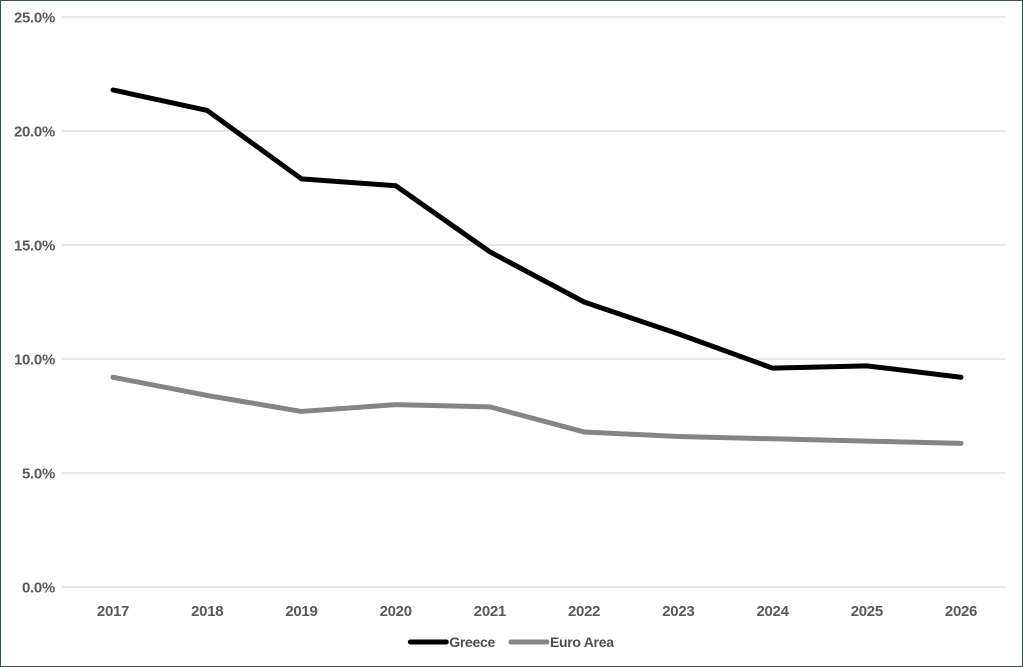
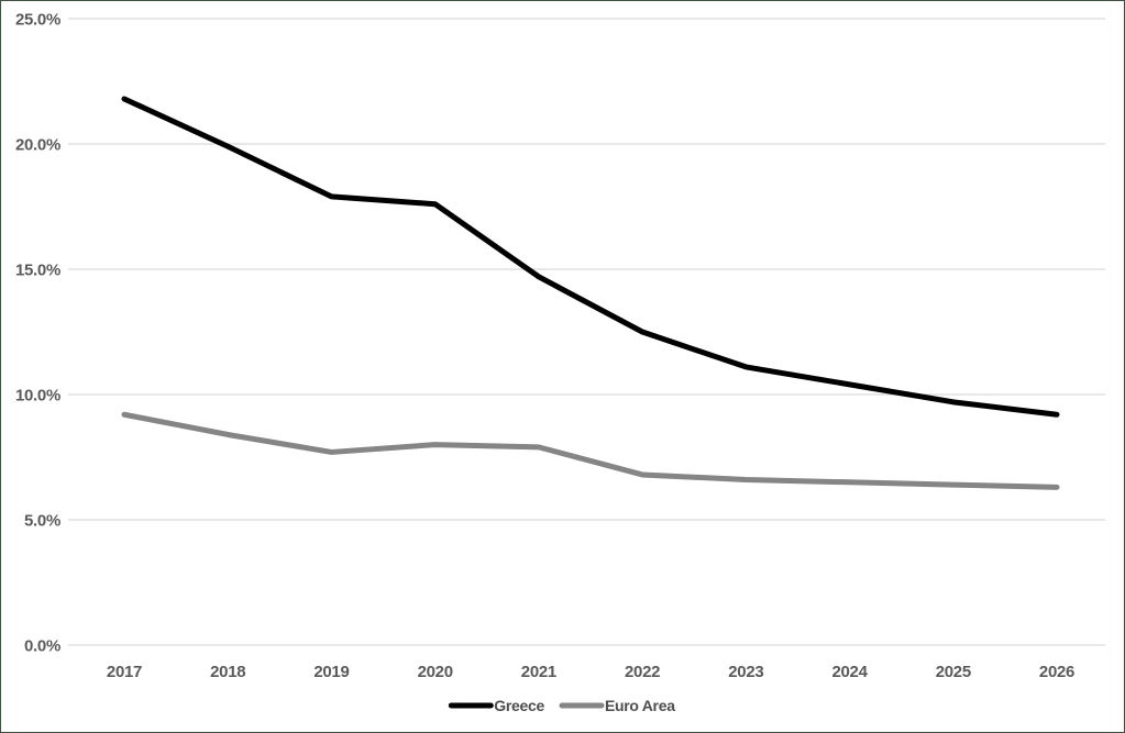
Greece/2018: 20.9% -> 19.9%
Greece/2024: 9.6% -> 10.4%
